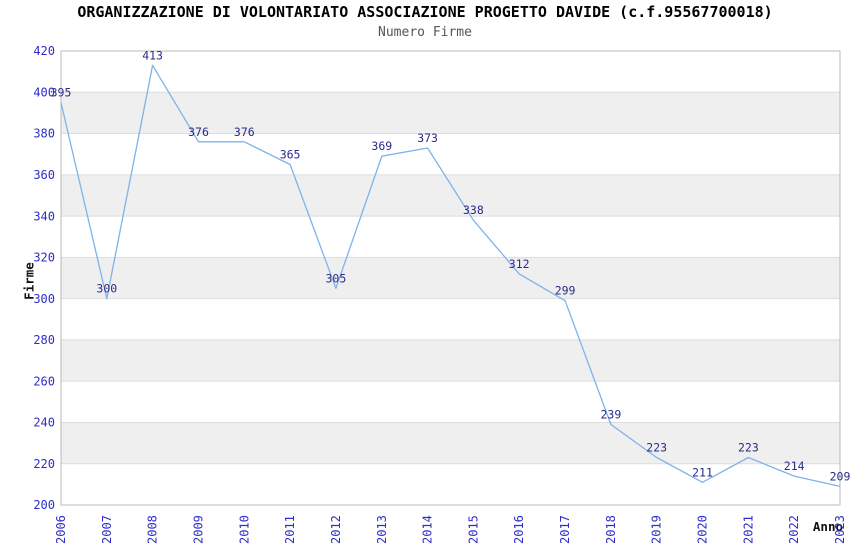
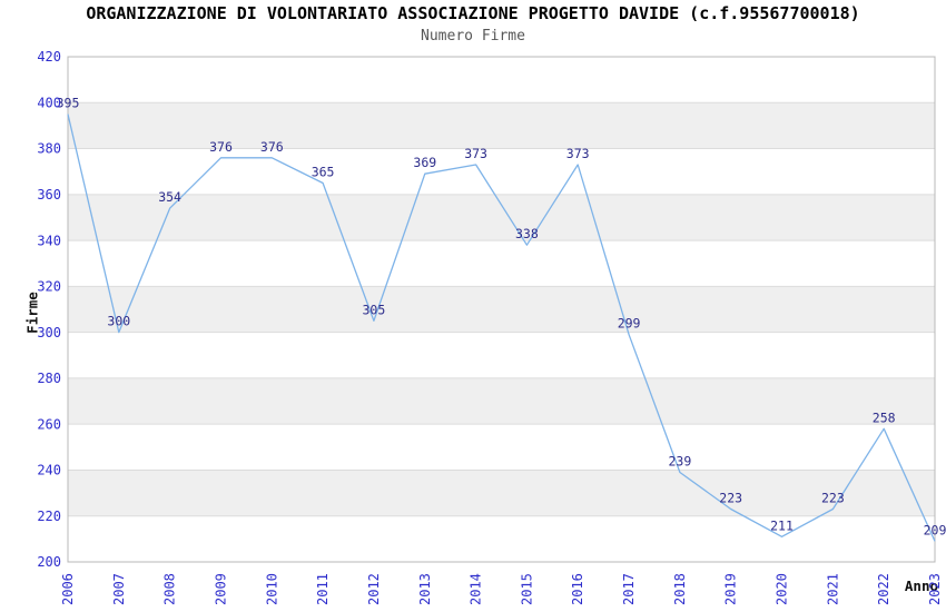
2008: 413 -> 354
2016: 312 -> 373
2022: 214 -> 258
